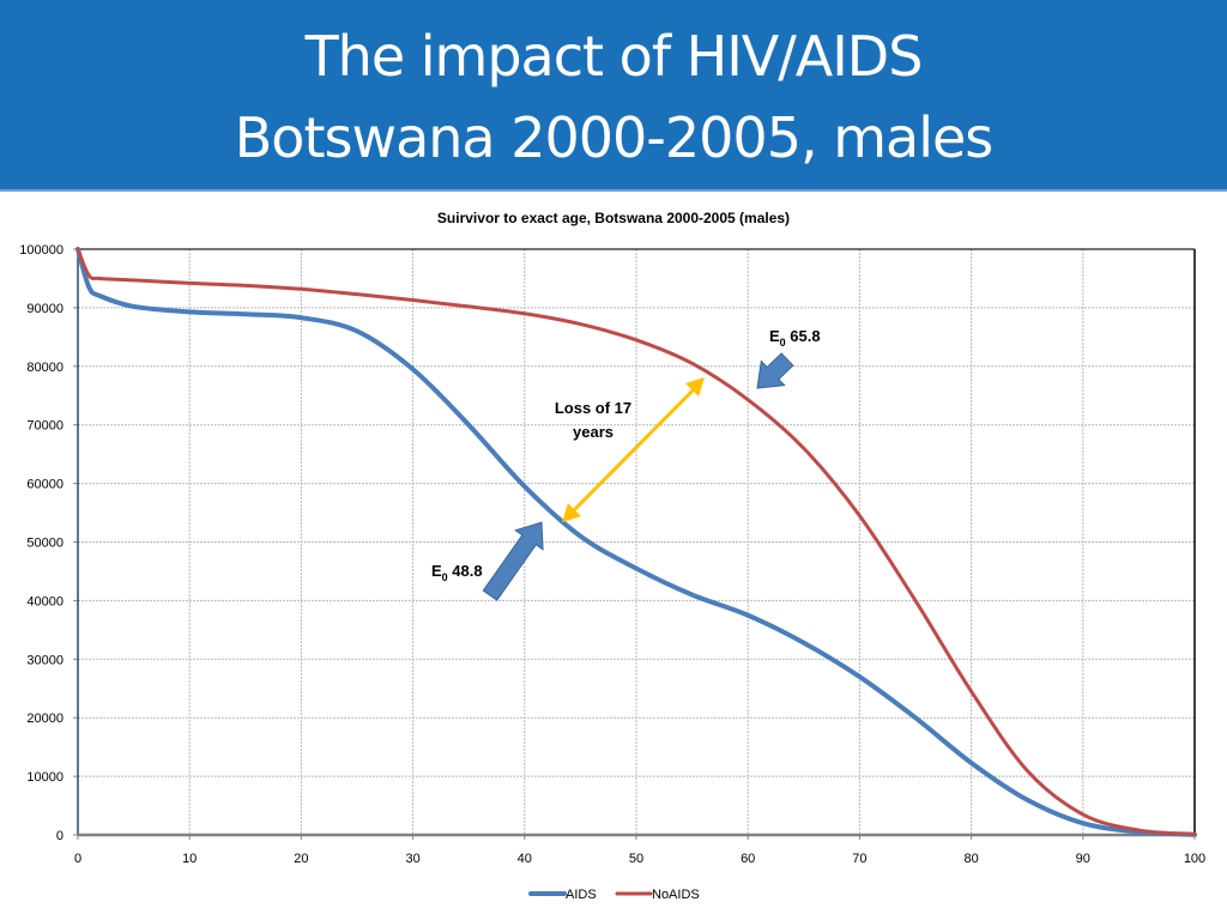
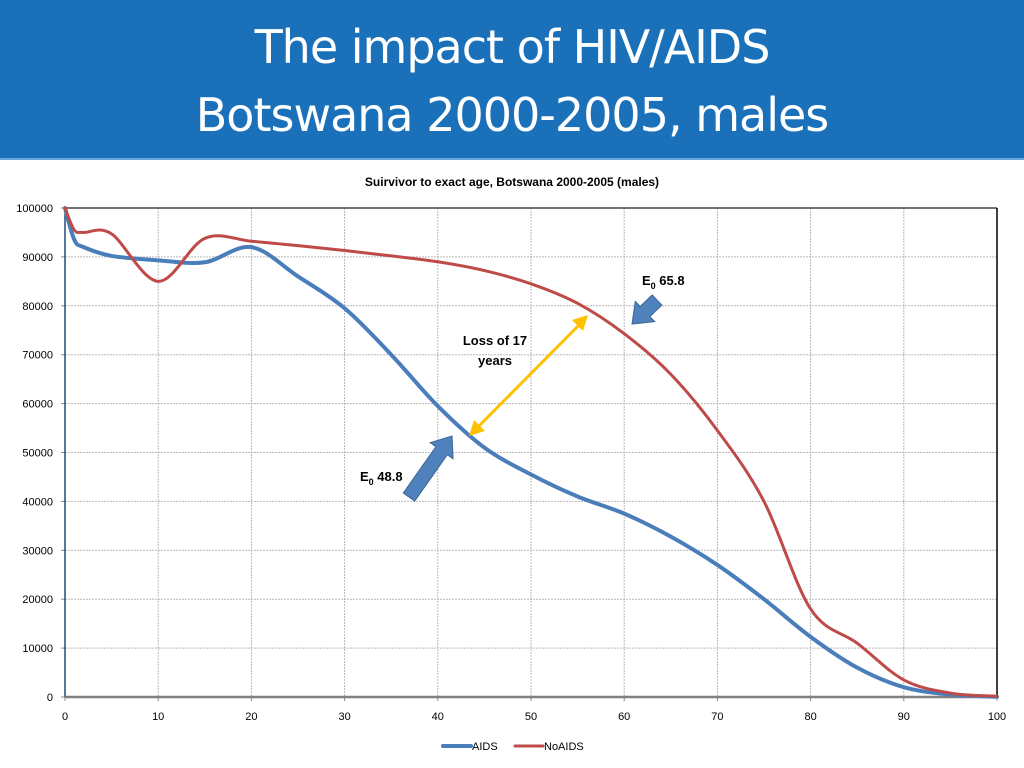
NoAIDS/10: 94000 -> 85000
AIDS/20: 88000 -> 92000
NoAIDS/80: 24000 -> 18000
